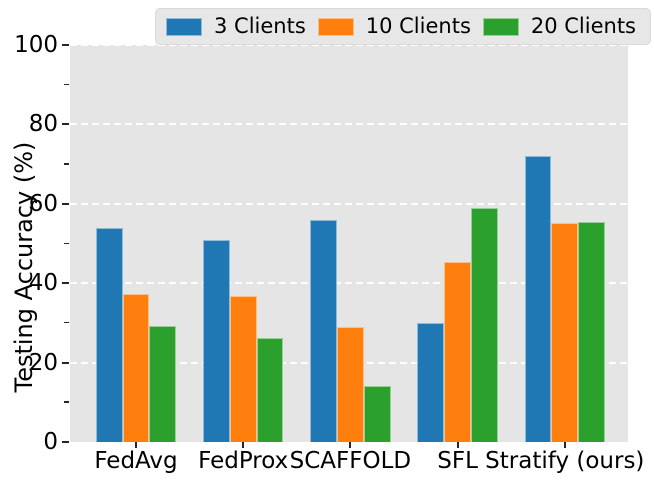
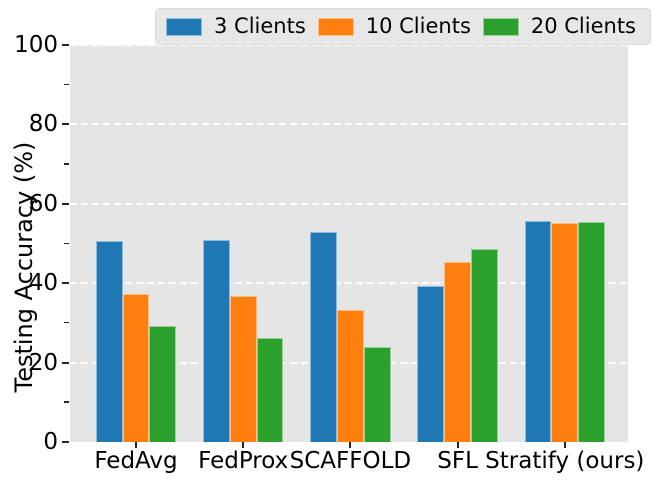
3 Clients/FedAvg: 54 -> 51
3 Clients/SCAFFOLD: 56 -> 53
10 Clients/SCAFFOLD: 29 -> 33
20 Clients/SCAFFOLD: 14 -> 24
3 Clients/SFL: 30 -> 39
20 Clients/SFL: 59 -> 49
3 Clients/Stratify (ours): 72 -> 56
